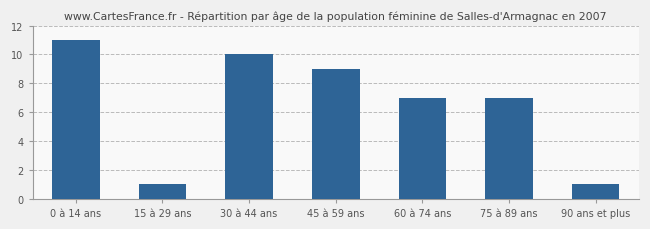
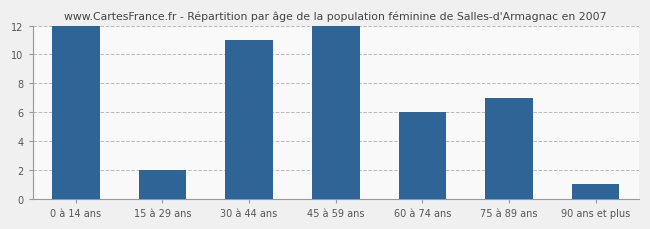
0 à 14 ans: 11 -> 12
15 à 29 ans: 1 -> 2
30 à 44 ans: 10 -> 11
45 à 59 ans: 9 -> 12
60 à 74 ans: 7 -> 6
